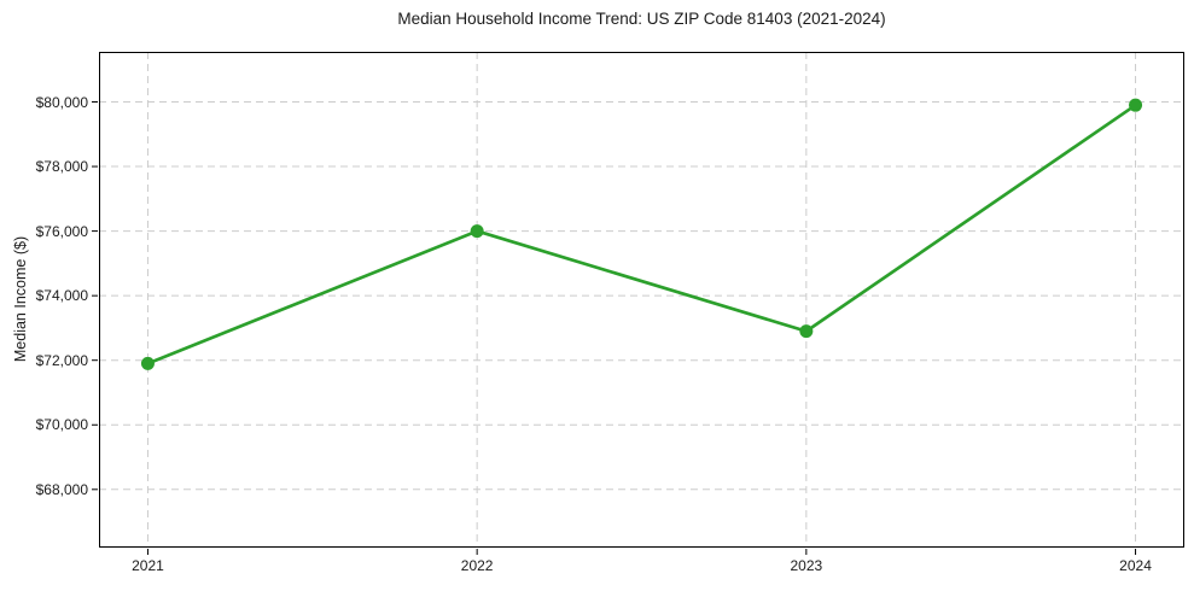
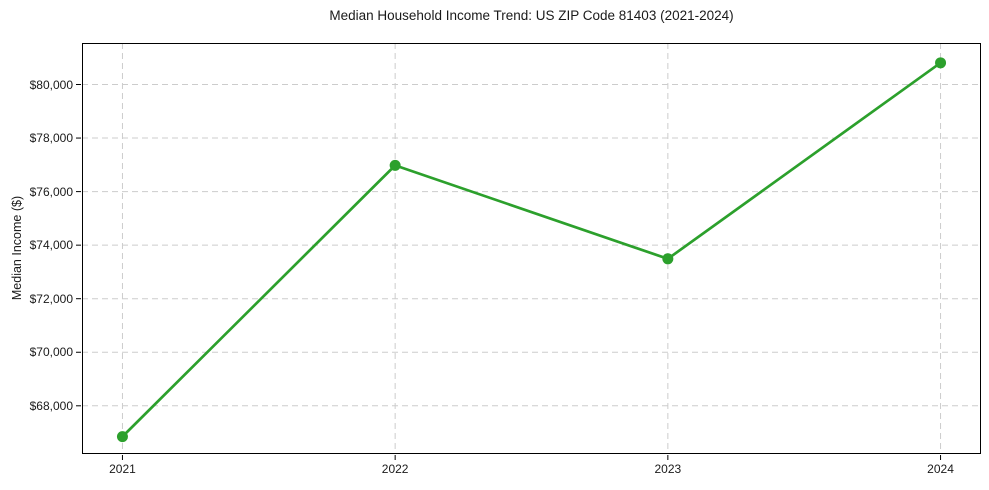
2021: $71900 -> $66800
2022: $76000 -> $77000
2023: $72900 -> $73500
2024: $79900 -> $80800
